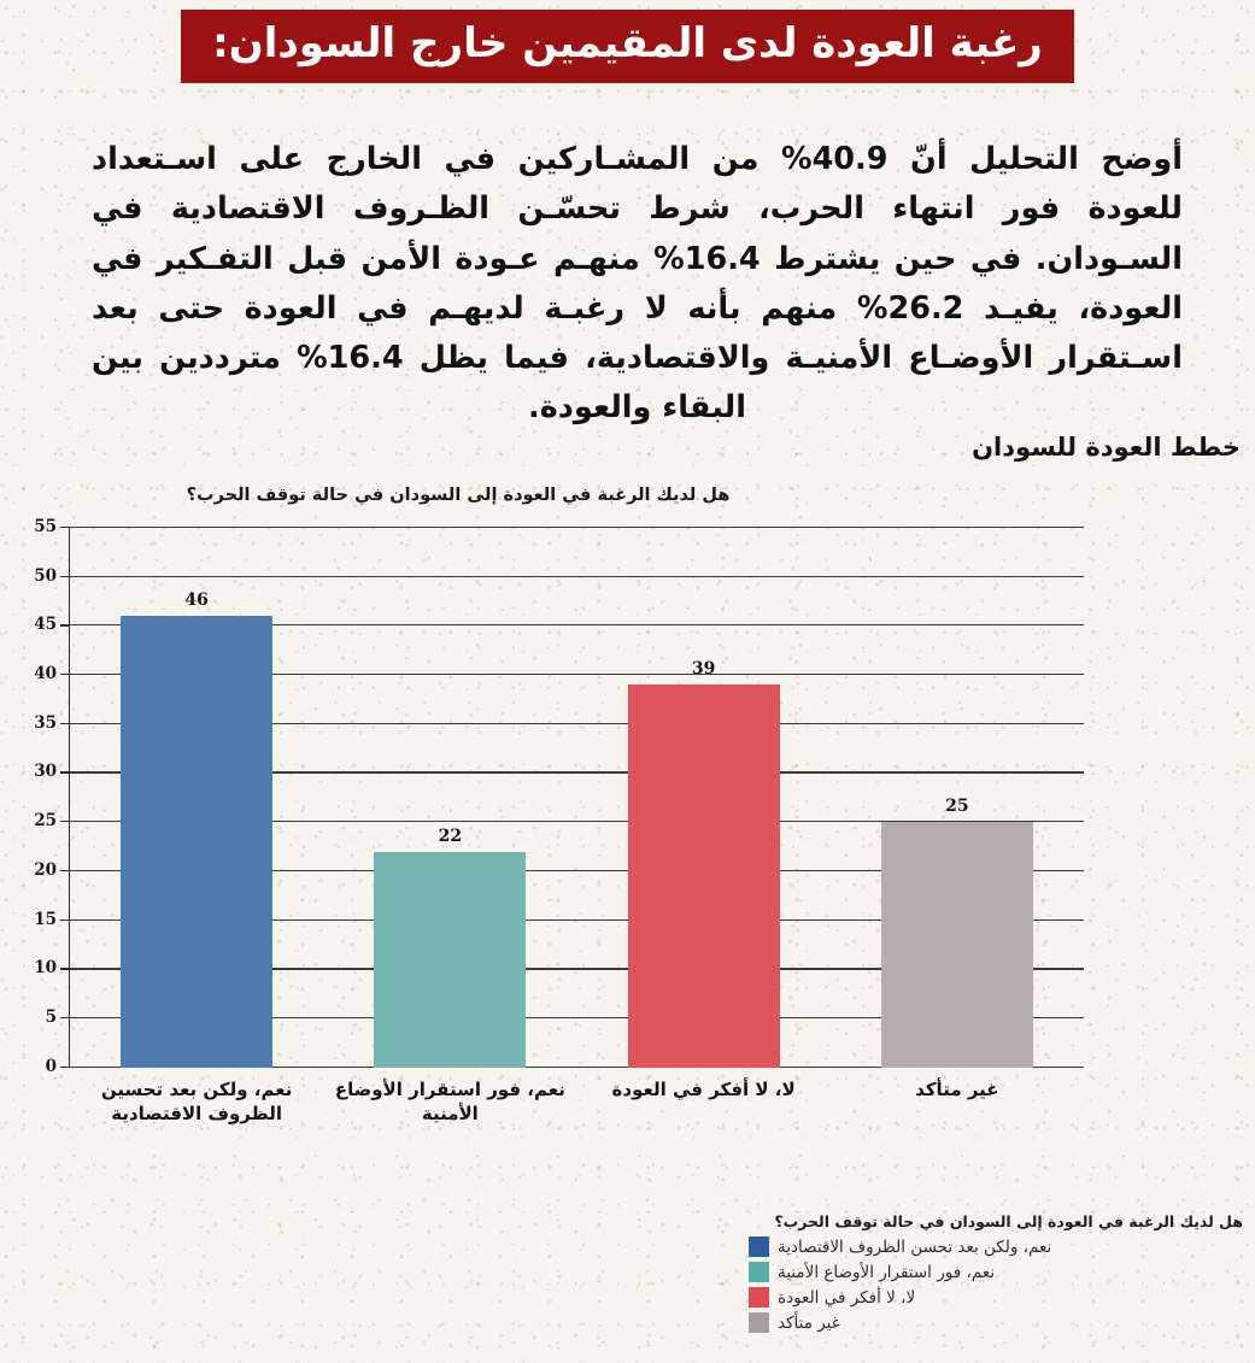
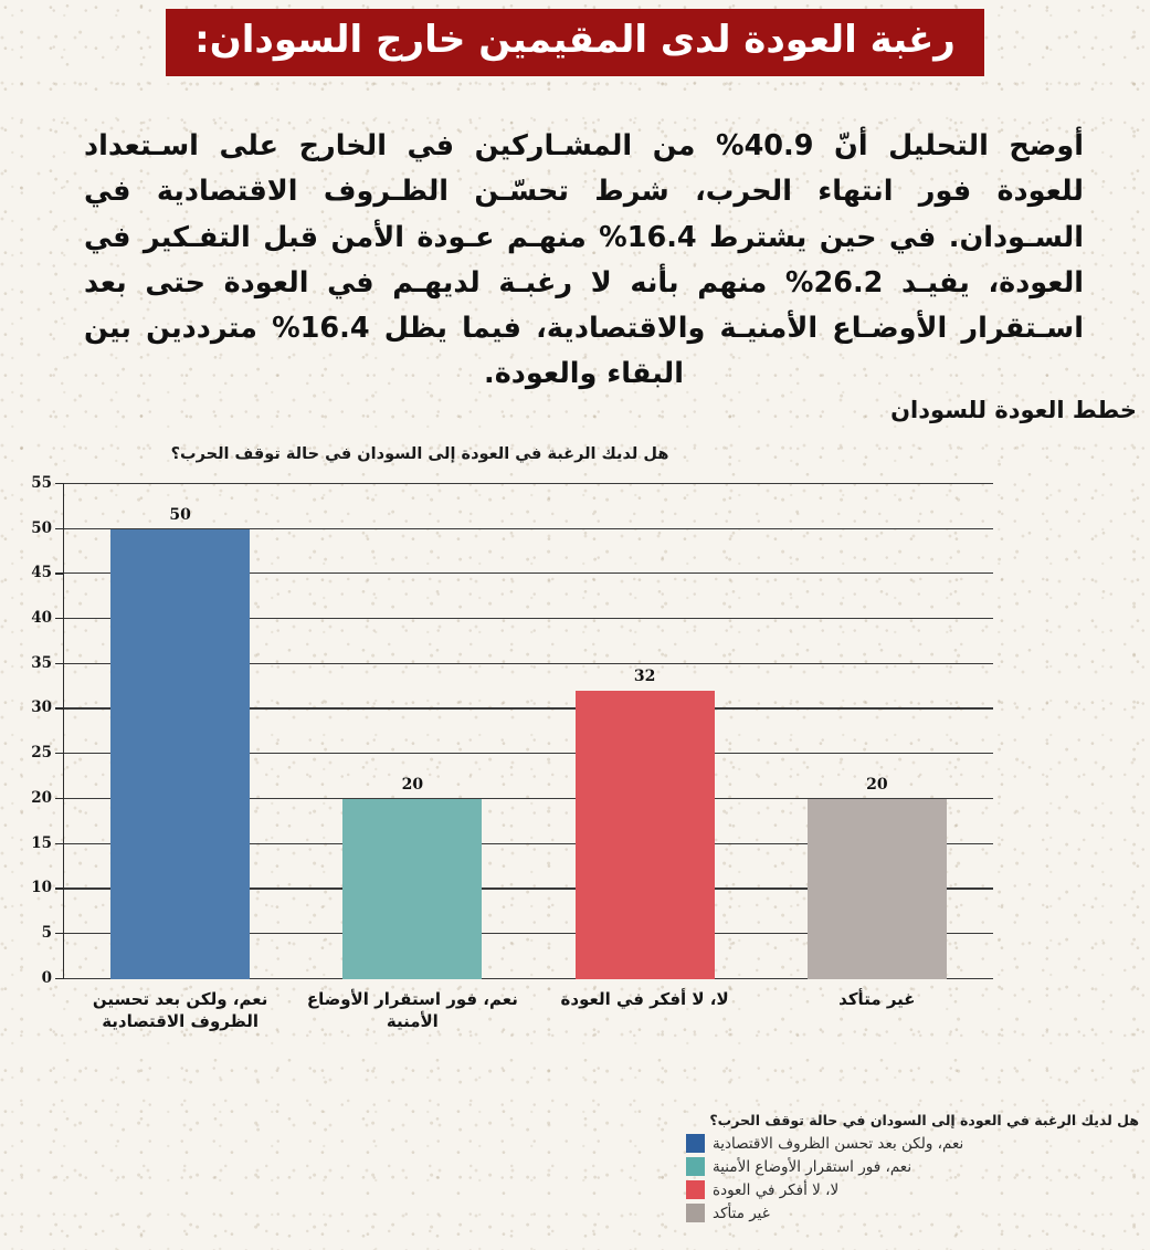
نعم، ولكن بعد تحسين الظروف الاقتصادية: 46 -> 50
نعم، فور استقرار الأوضاع الأمنية: 22 -> 20
لا، لا أفكر في العودة: 39 -> 32
غير متأكد: 25 -> 20
